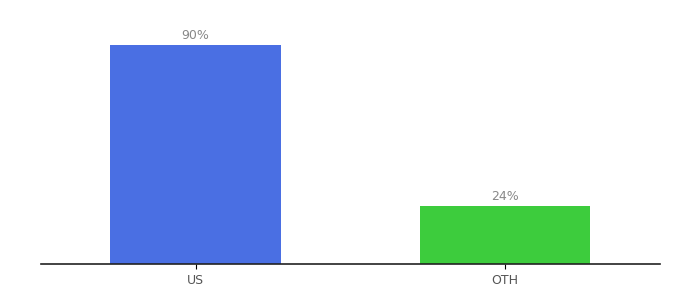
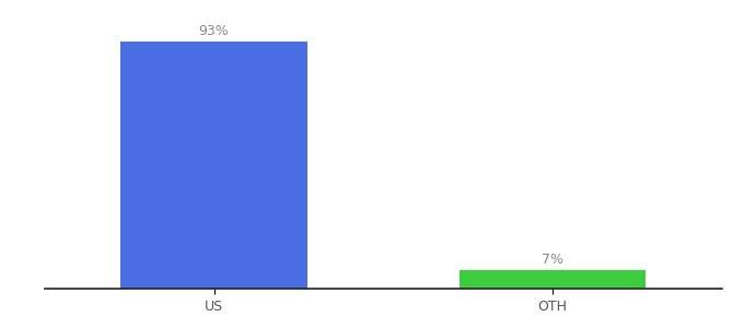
US: 90% -> 93%
OTH: 24% -> 7%
